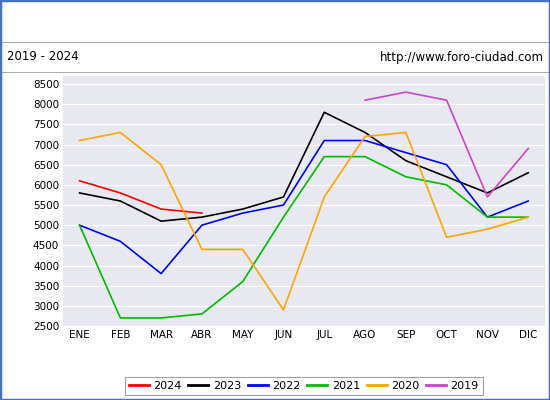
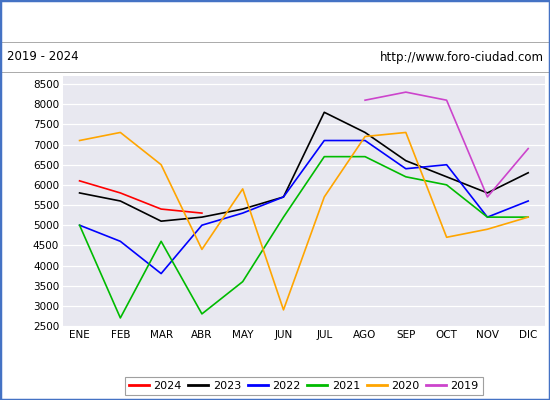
2021/MAR: 2700 -> 4600
2020/MAY: 4400 -> 5900
2022/JUN: 5500 -> 5700
2022/SEP: 6800 -> 6400
